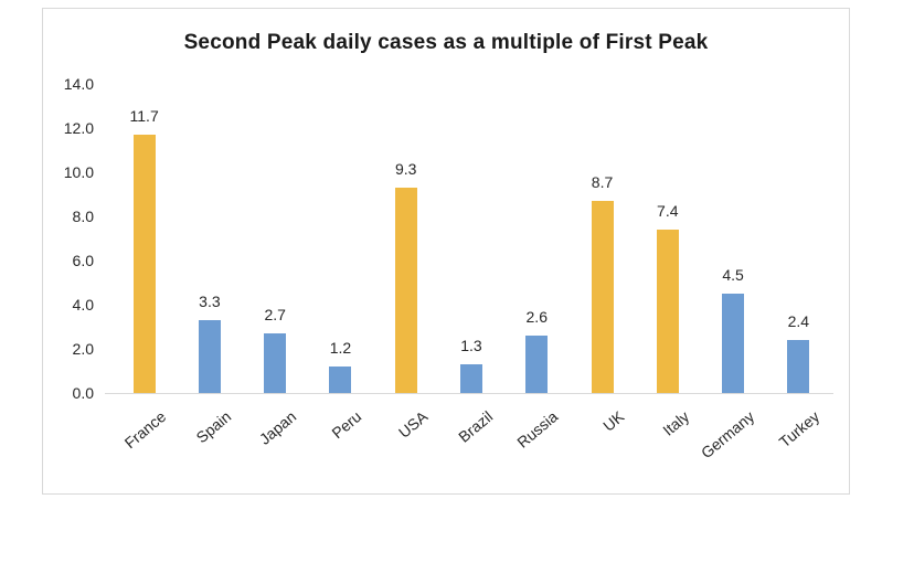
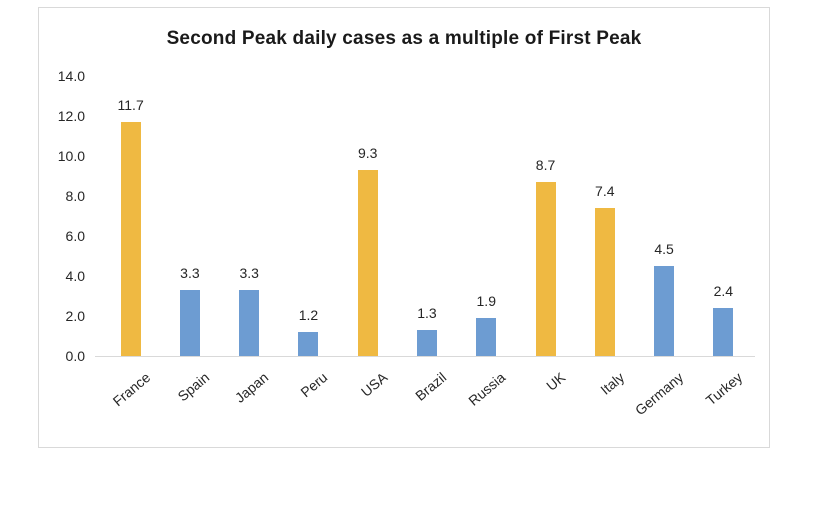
Japan: 2.7 -> 3.3
Russia: 2.6 -> 1.9
